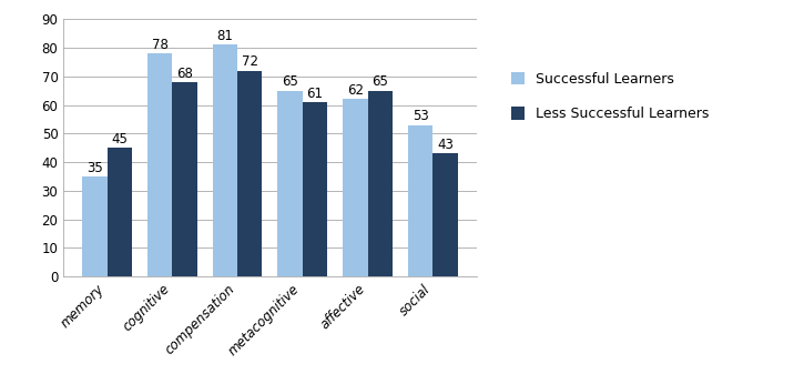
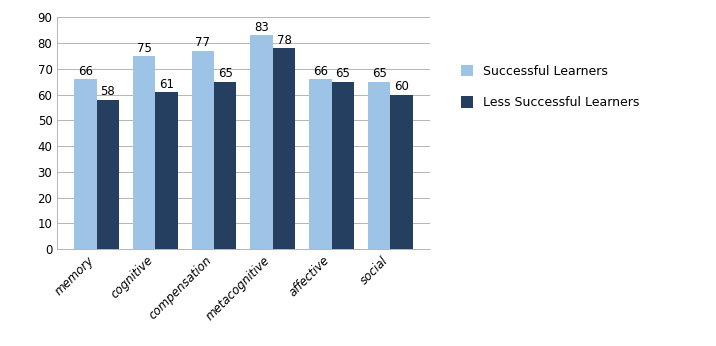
Successful Learners/memory: 35 -> 66
Less Successful Learners/memory: 45 -> 58
Successful Learners/cognitive: 78 -> 75
Less Successful Learners/cognitive: 68 -> 61
Successful Learners/compensation: 81 -> 77
Less Successful Learners/compensation: 72 -> 65
Successful Learners/metacognitive: 65 -> 83
Less Successful Learners/metacognitive: 61 -> 78
Successful Learners/affective: 62 -> 66
Successful Learners/social: 53 -> 65
Less Successful Learners/social: 43 -> 60
